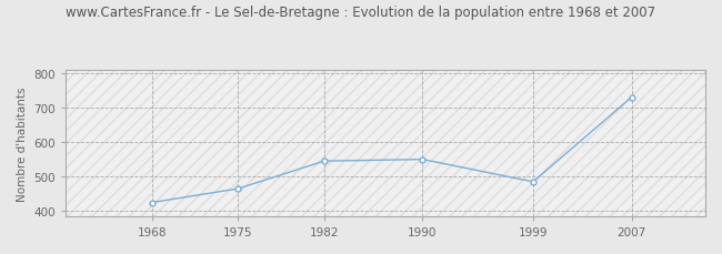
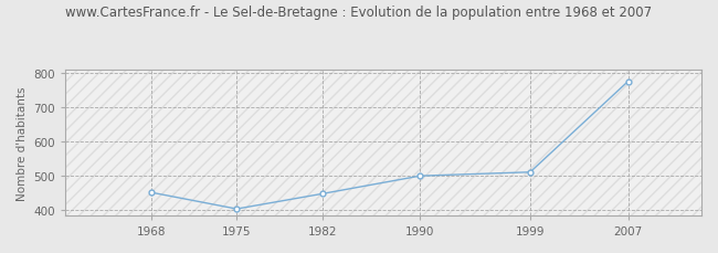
1968: 425 -> 452
1975: 465 -> 404
1982: 545 -> 448
1990: 550 -> 500
1999: 485 -> 511
2007: 730 -> 775
